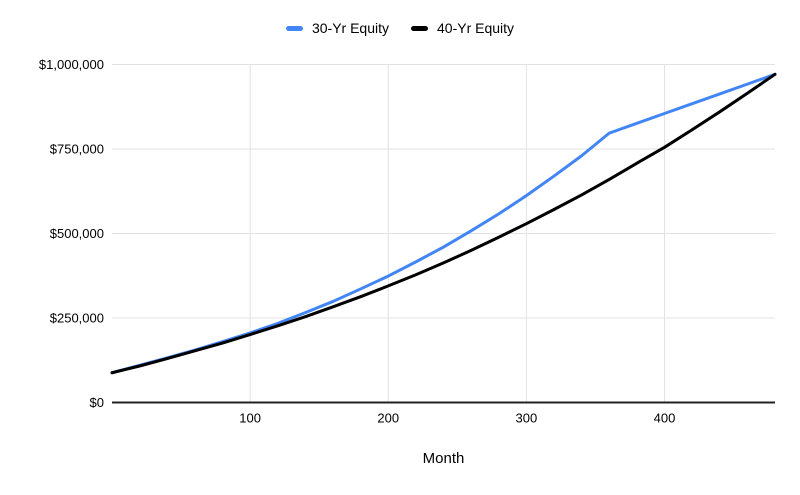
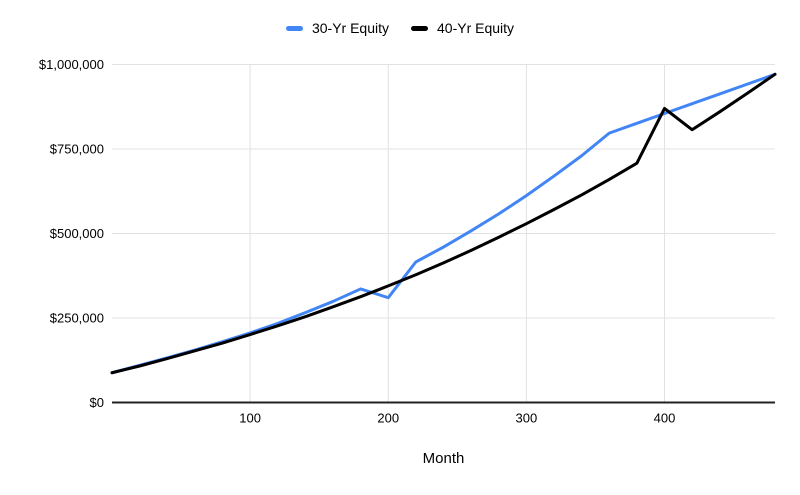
30-Yr Equity/200: $370000 -> $310000
40-Yr Equity/400: $760000 -> $870000
